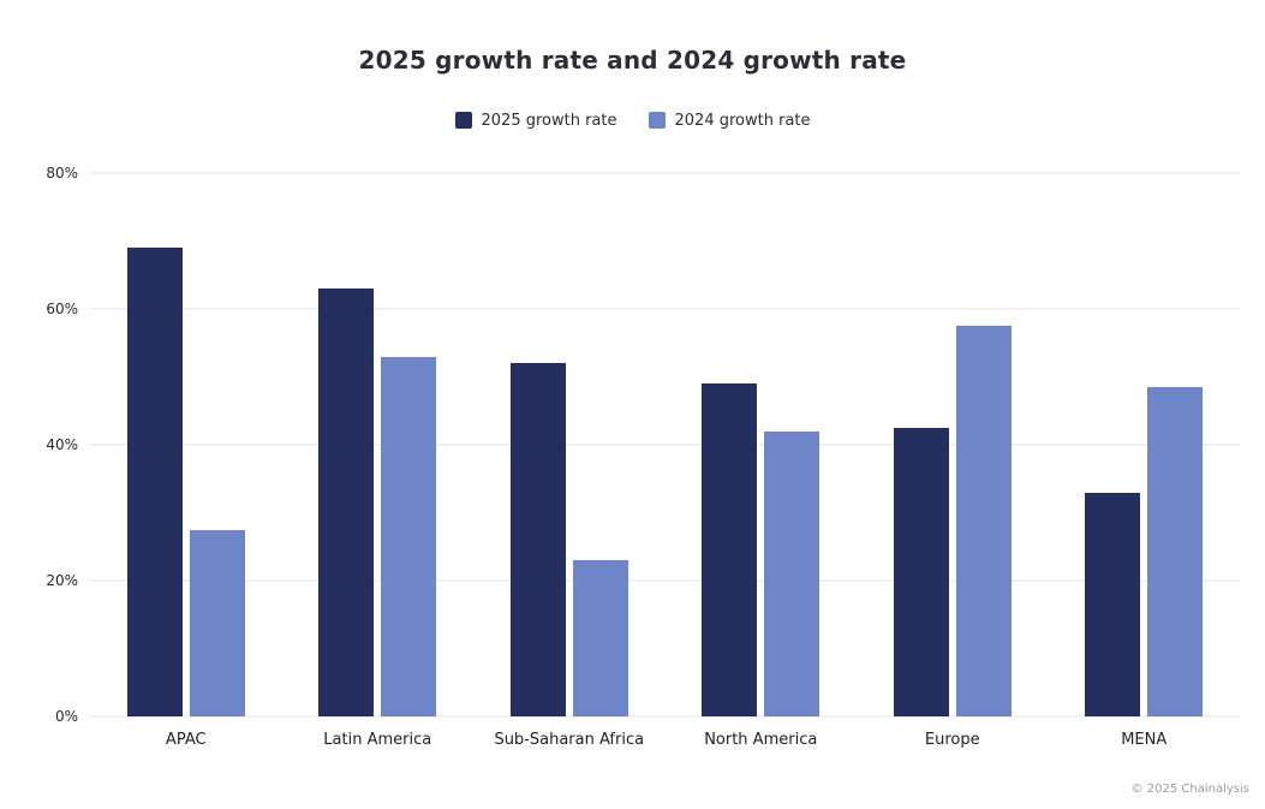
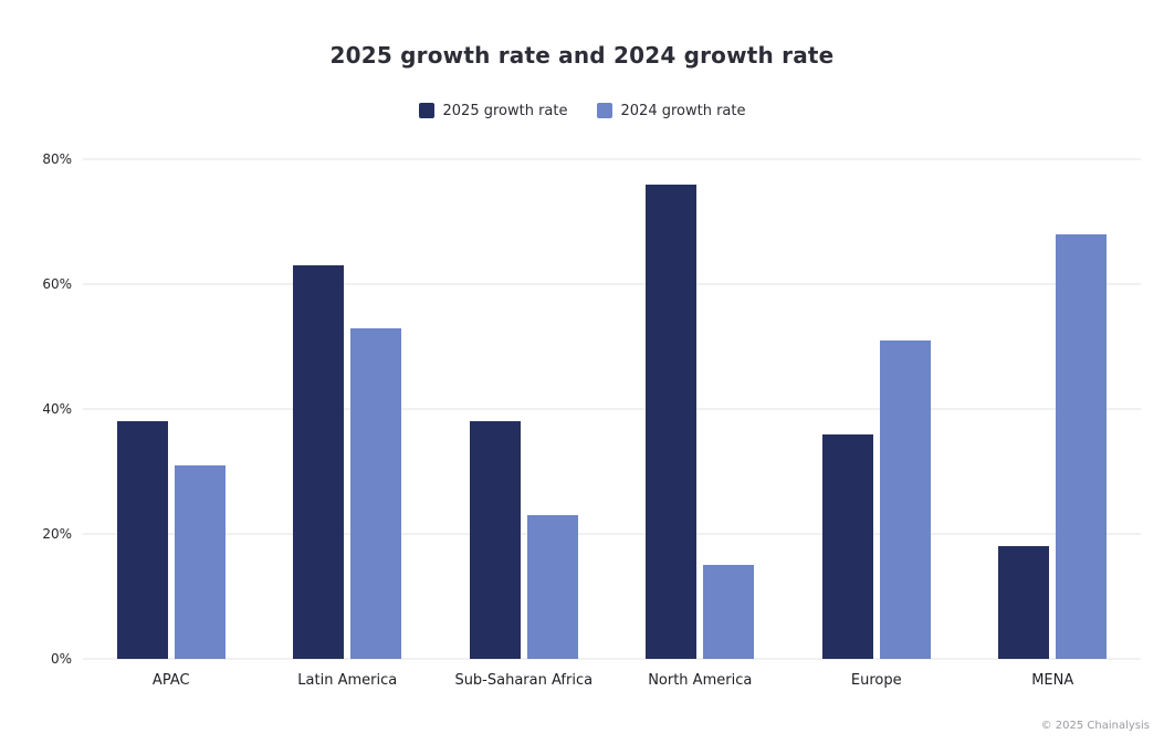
2025 growth rate/APAC: 69% -> 38%
2024 growth rate/APAC: 28% -> 31%
2025 growth rate/Sub-Saharan Africa: 52% -> 38%
2025 growth rate/North America: 49% -> 76%
2024 growth rate/North America: 42% -> 15%
2025 growth rate/Europe: 42% -> 36%
2024 growth rate/Europe: 58% -> 51%
2025 growth rate/MENA: 33% -> 18%
2024 growth rate/MENA: 48% -> 68%
